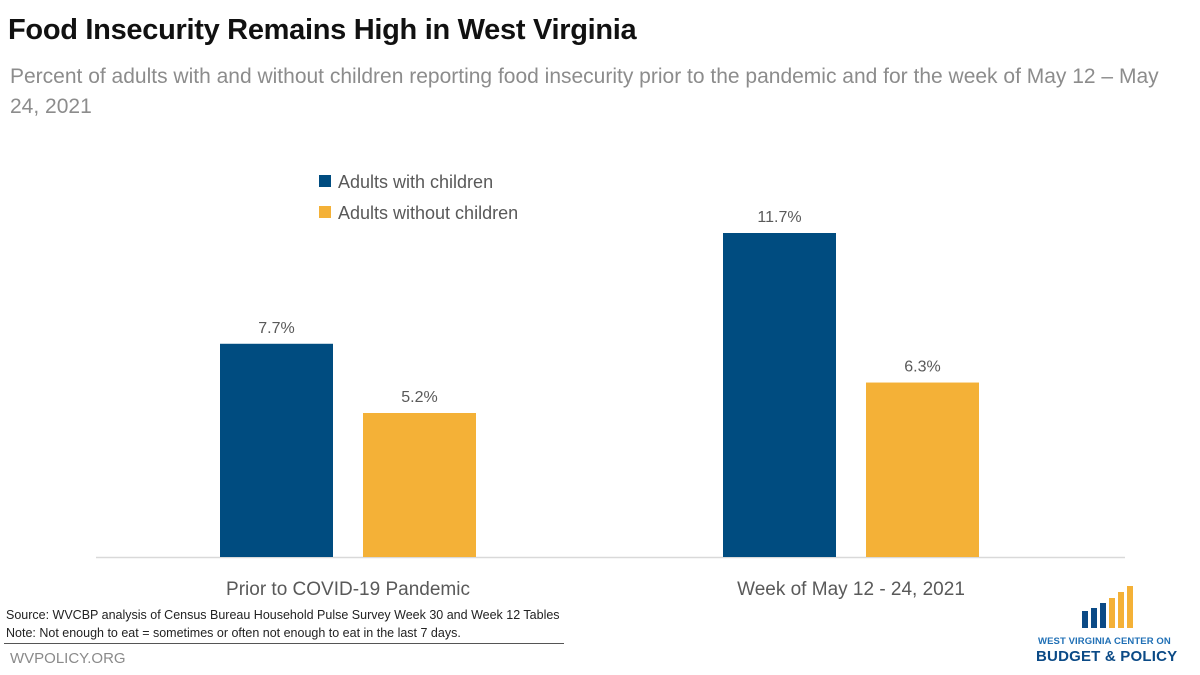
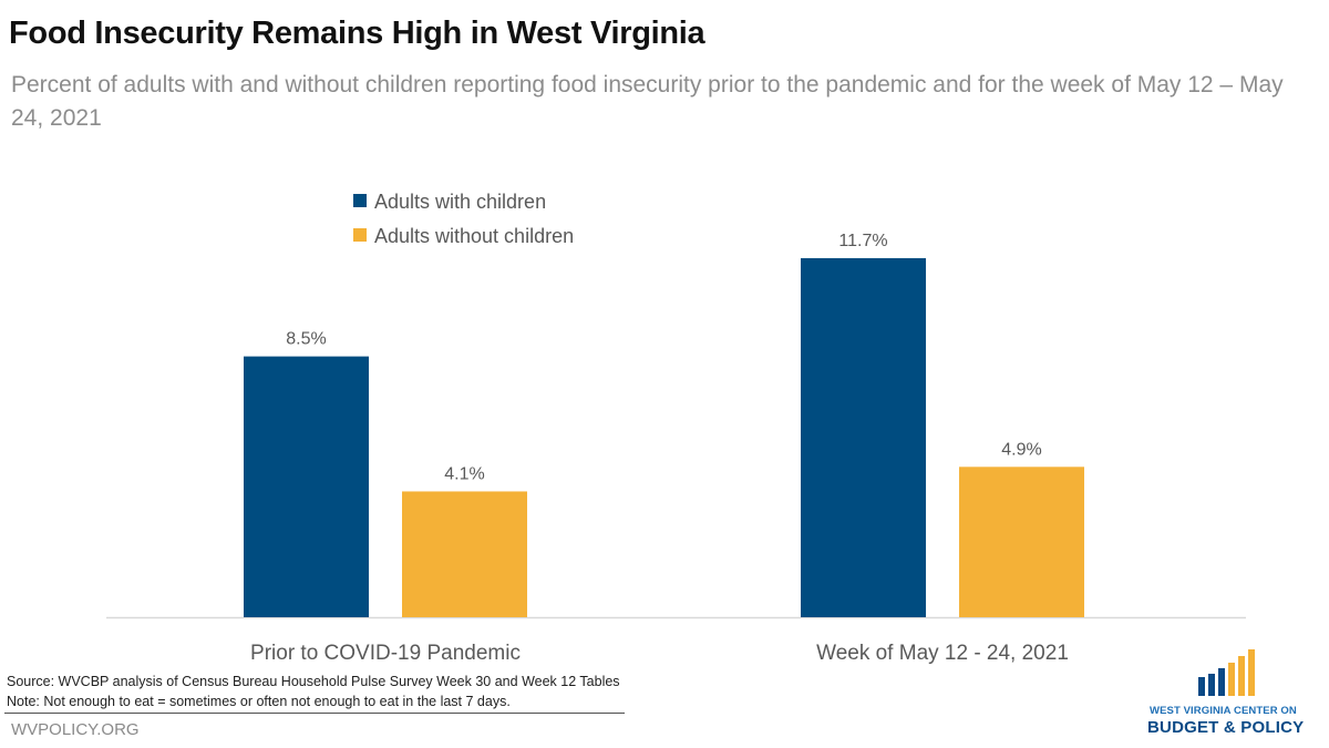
Adults with children/Prior to COVID-19 Pandemic: 7.7% -> 8.5%
Adults without children/Prior to COVID-19 Pandemic: 5.2% -> 4.1%
Adults without children/Week of May 12 - 24, 2021: 6.3% -> 4.9%
